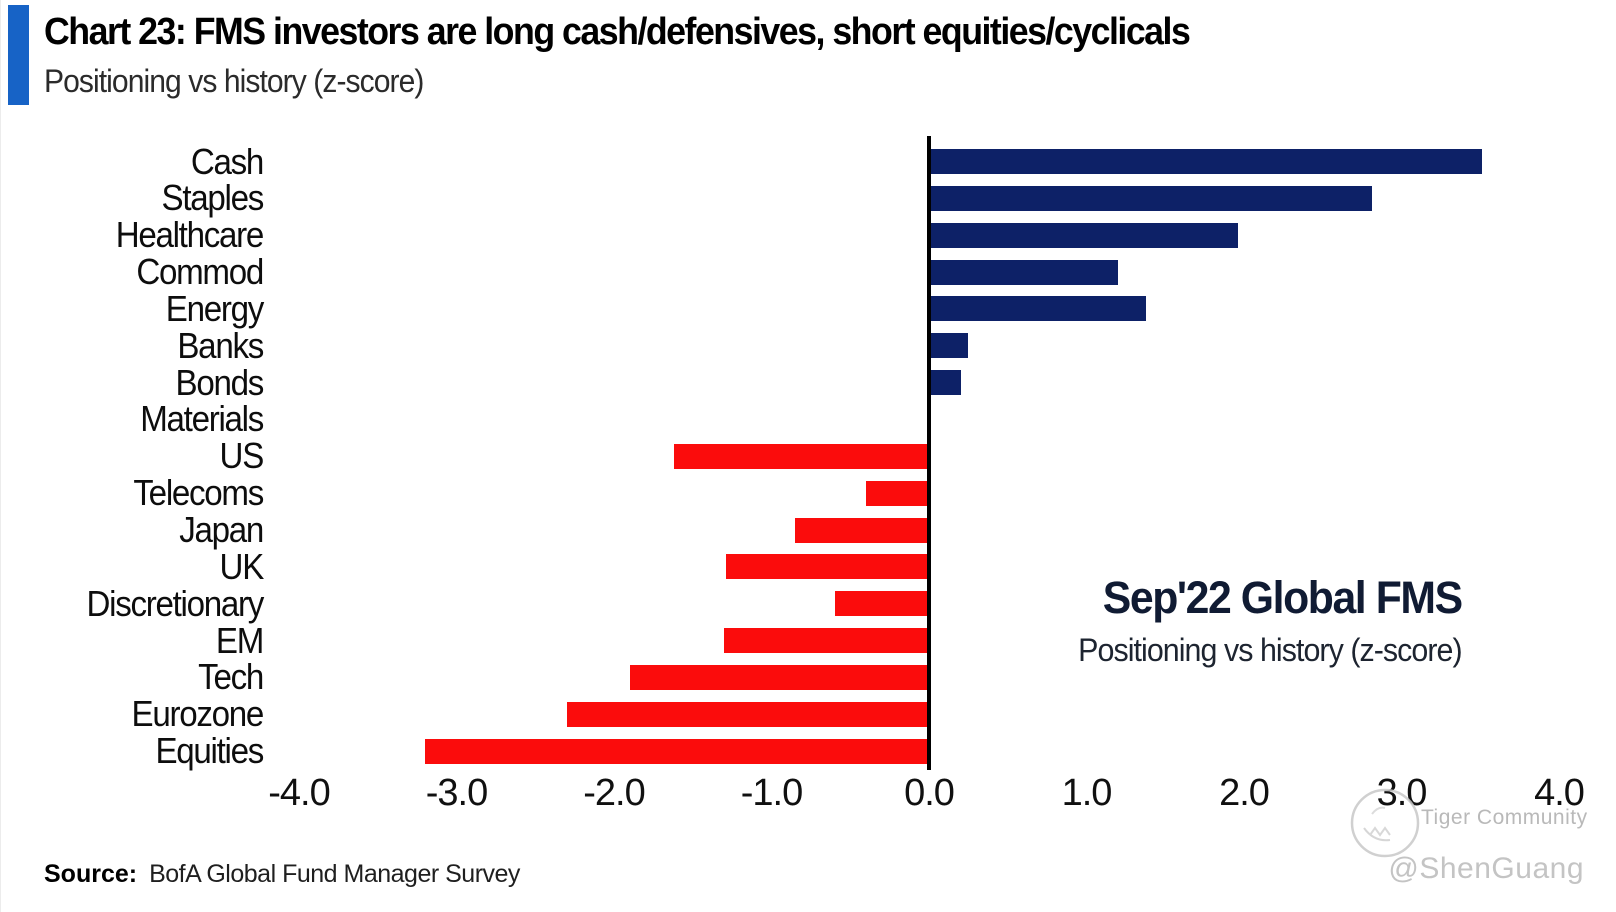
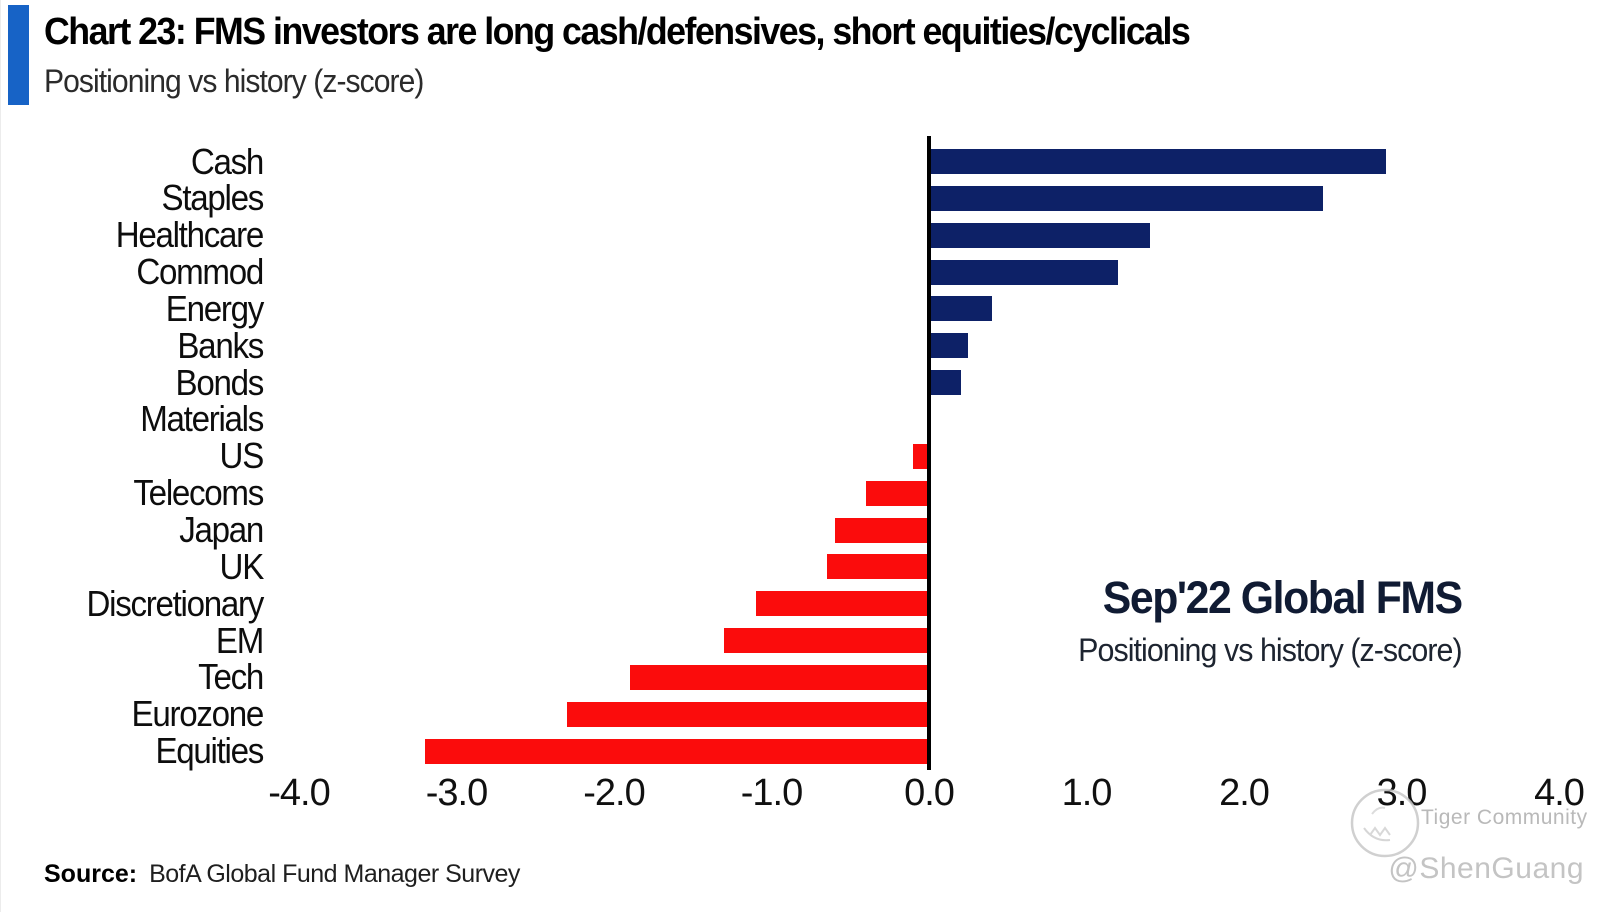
Cash: 3.51 -> 2.90
Staples: 2.81 -> 2.50
Healthcare: 1.96 -> 1.40
Energy: 1.38 -> 0.40
US: -1.62 -> -0.10
Japan: -0.85 -> -0.60
UK: -1.29 -> -0.65
Discretionary: -0.60 -> -1.10
